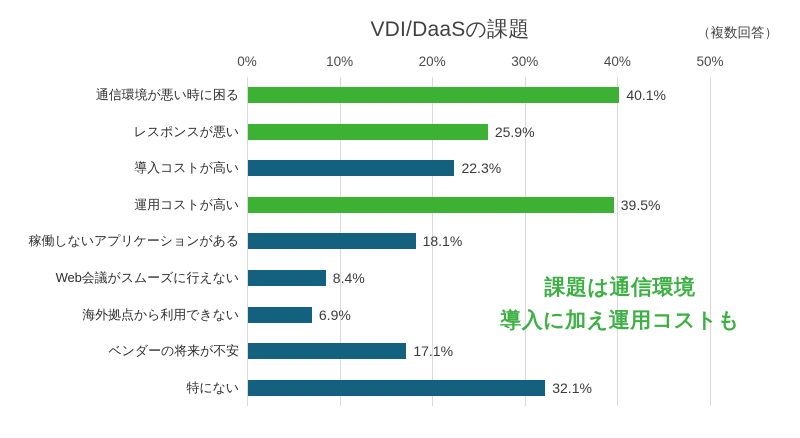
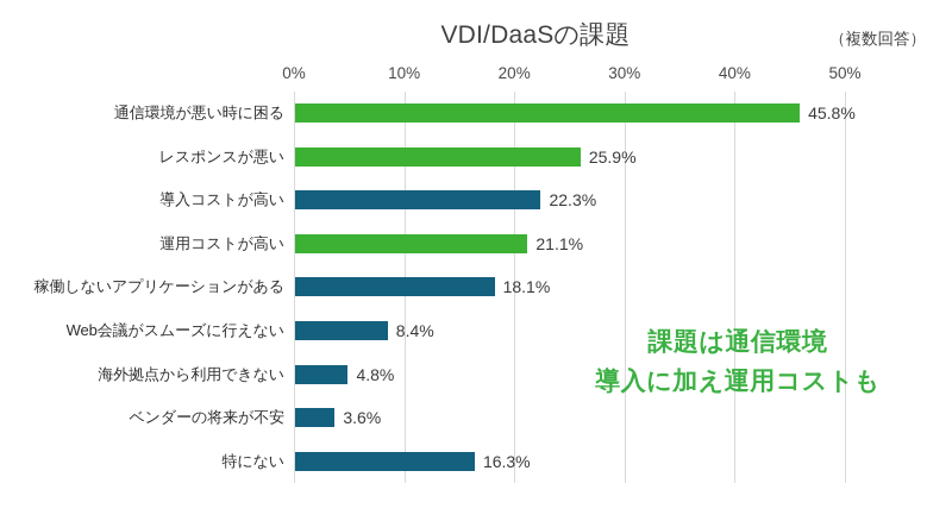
通信環境が悪い時に困る: 40.1% -> 45.8%
運用コストが高い: 39.5% -> 21.1%
海外拠点から利用できない: 6.9% -> 4.8%
ベンダーの将来が不安: 17.1% -> 3.6%
特にない: 32.1% -> 16.3%
